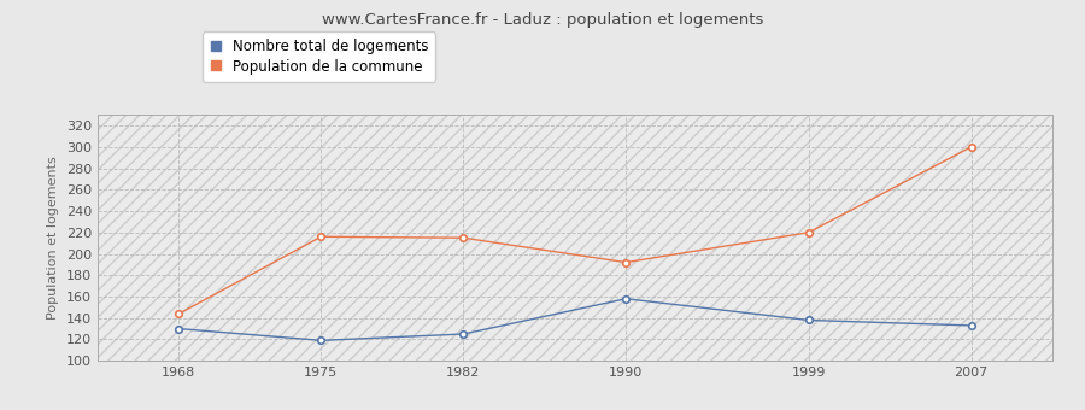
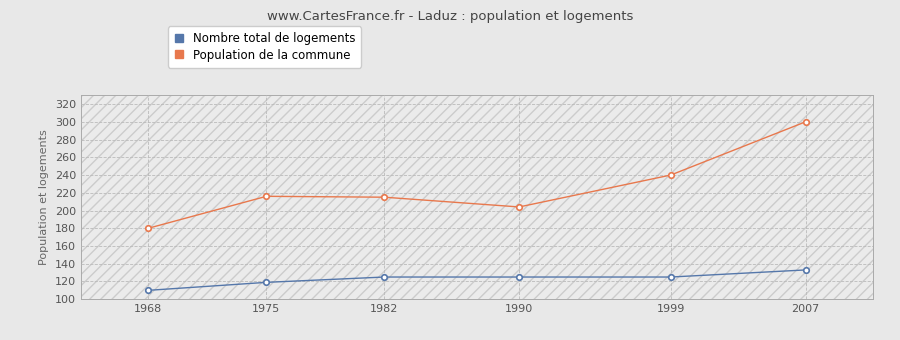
Nombre total de logements/1968: 130 -> 110
Population de la commune/1968: 144 -> 180
Nombre total de logements/1990: 158 -> 125
Population de la commune/1990: 192 -> 204
Nombre total de logements/1999: 138 -> 125
Population de la commune/1999: 220 -> 240
